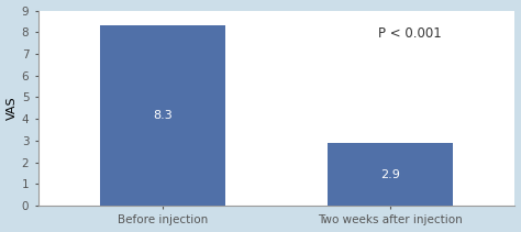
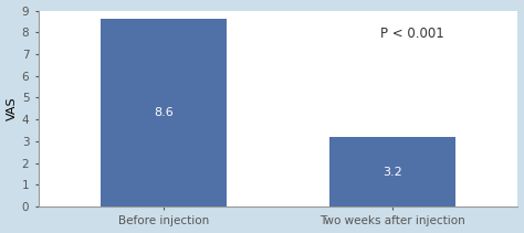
Before injection: 8.3 -> 8.6
Two weeks after injection: 2.9 -> 3.2
